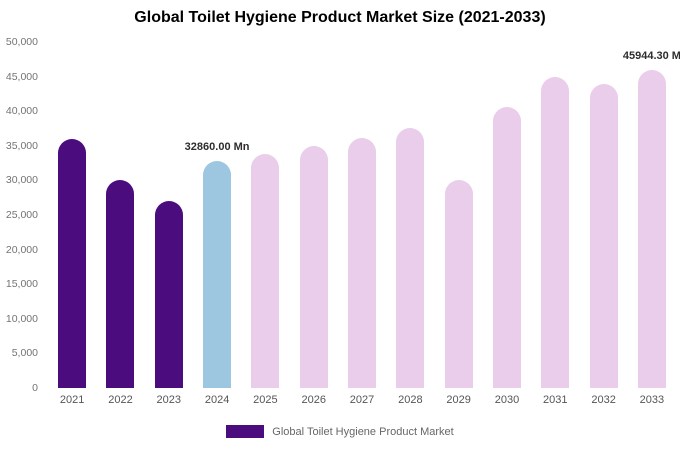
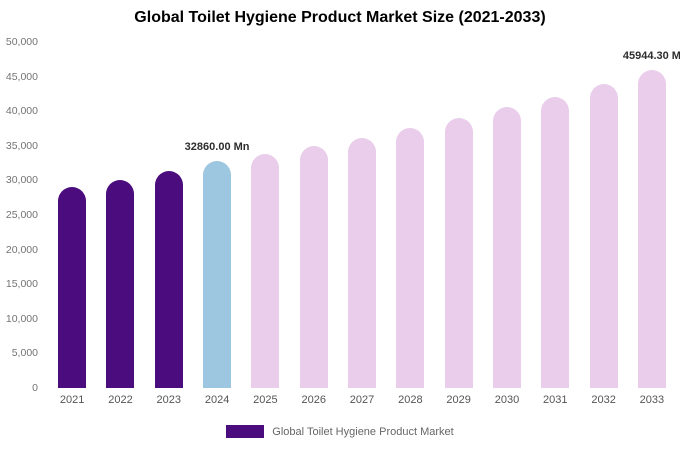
2021: 36000 -> 29000
2023: 27000 -> 31000
2029: 30000 -> 39000
2031: 45000 -> 42000
